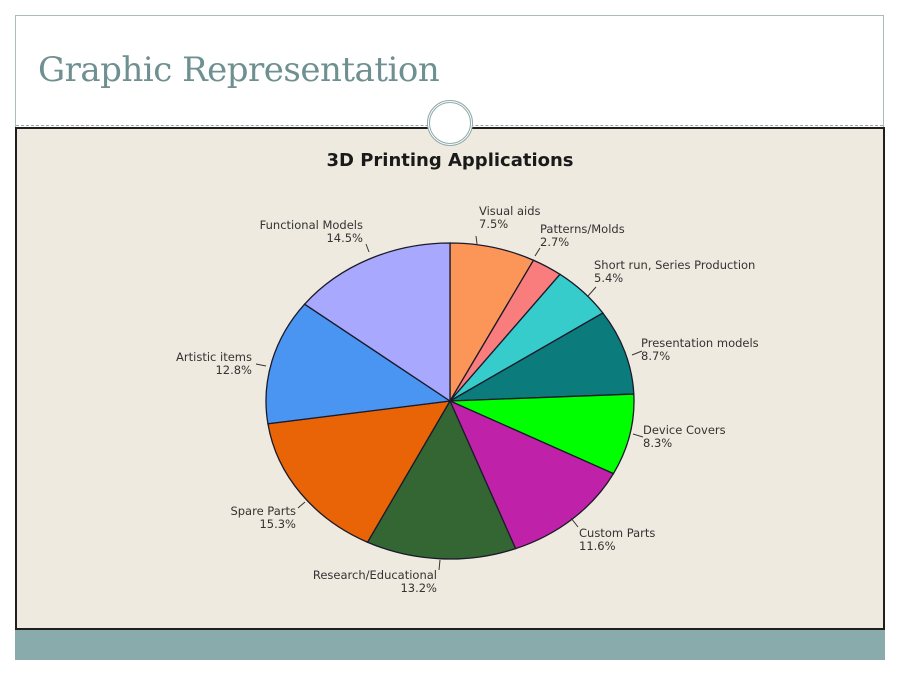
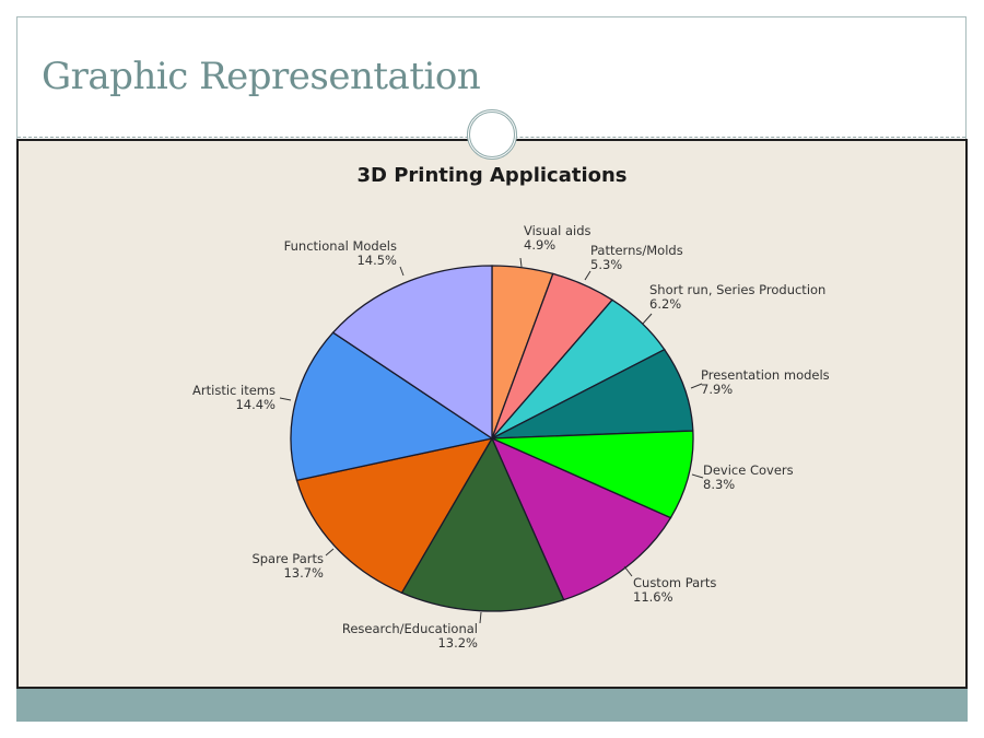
Visual aids: 7.5% -> 4.9%
Patterns/Molds: 2.7% -> 5.3%
Short run, Series Production: 5.4% -> 6.2%
Presentation models: 8.7% -> 7.9%
Spare Parts: 15.3% -> 13.7%
Artistic items: 12.8% -> 14.4%
